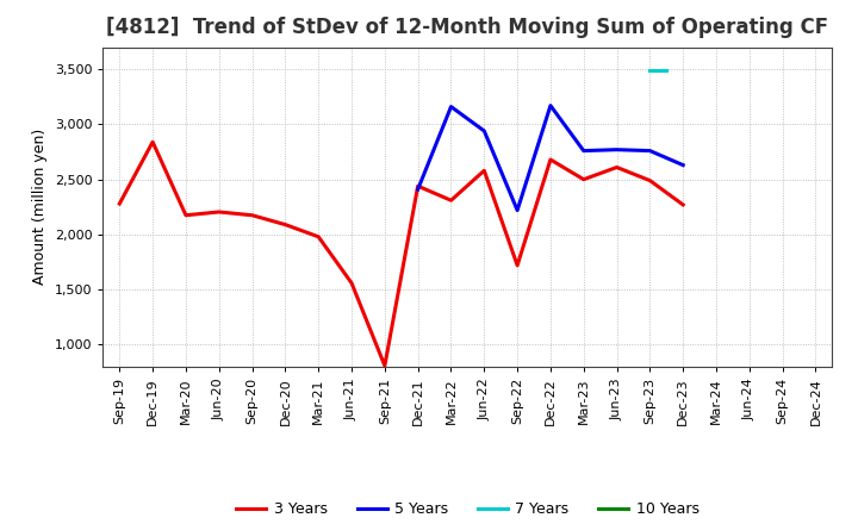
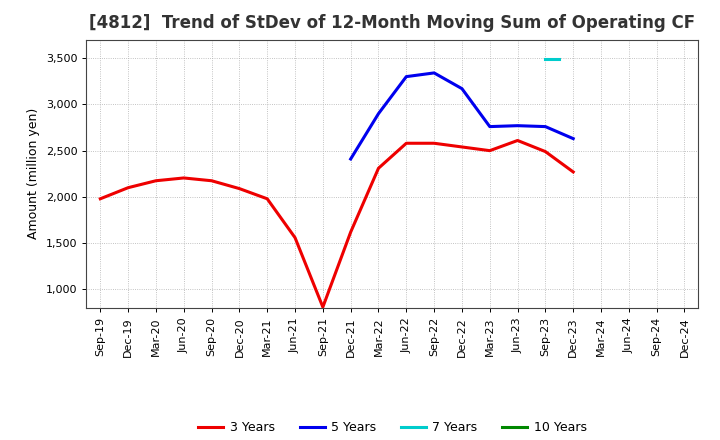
3 Years/Sep-19: 2,280 -> 1,980
3 Years/Dec-19: 2,840 -> 2,100
3 Years/Dec-21: 2,440 -> 1,620
5 Years/Mar-22: 3,160 -> 2,900
5 Years/Jun-22: 2,940 -> 3,300
3 Years/Sep-22: 1,720 -> 2,580
5 Years/Sep-22: 2,220 -> 3,340
3 Years/Dec-22: 2,680 -> 2,540
